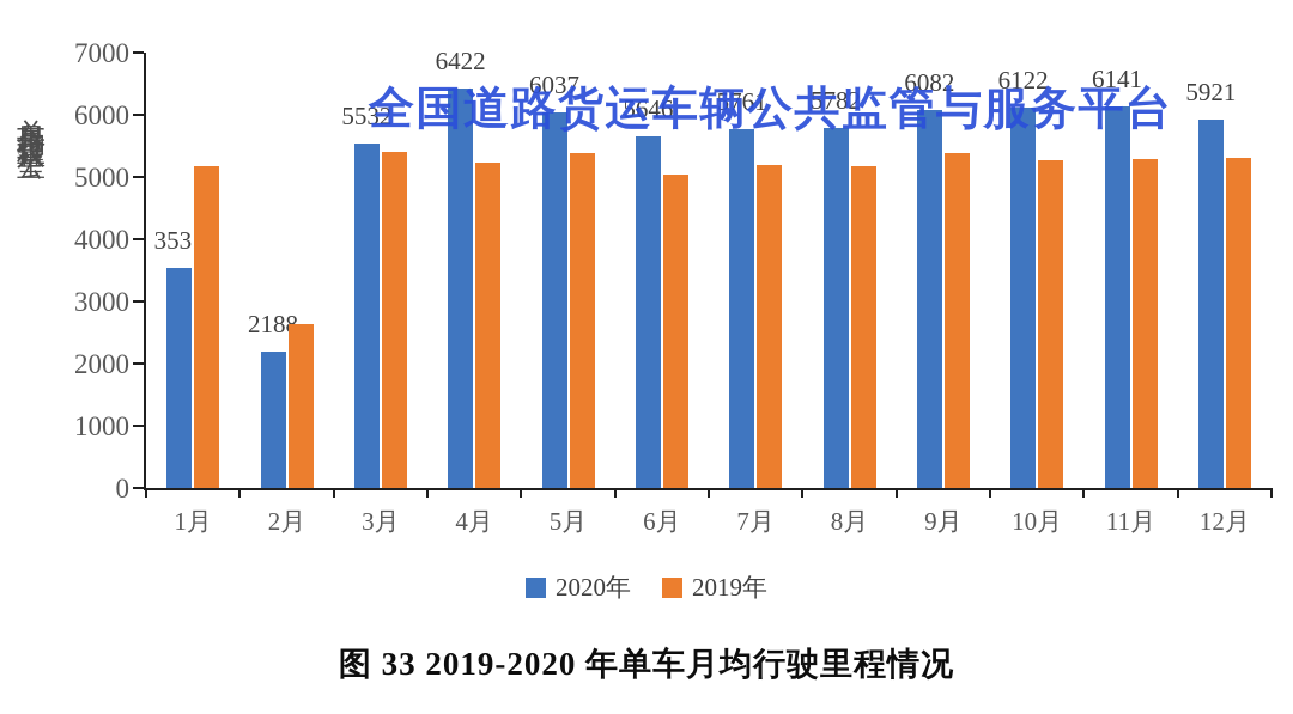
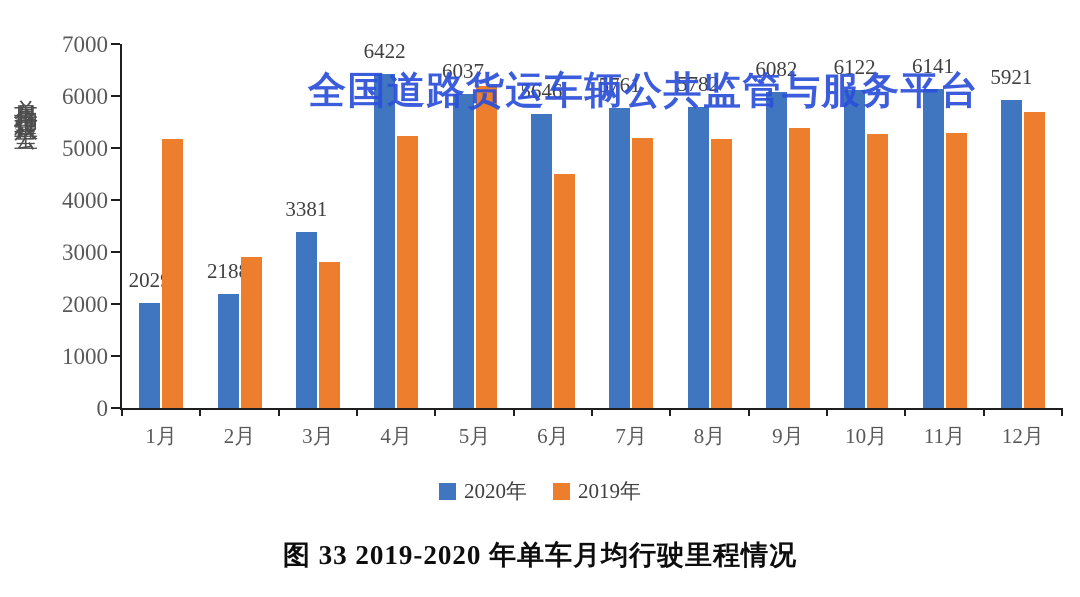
2020年/1月: 3531 -> 2029
2019年/2月: 2600 -> 2900
2020年/3月: 5532 -> 3381
2019年/3月: 5400 -> 2800
2019年/5月: 5400 -> 6200
2019年/6月: 5000 -> 4500
2019年/12月: 5300 -> 5700
